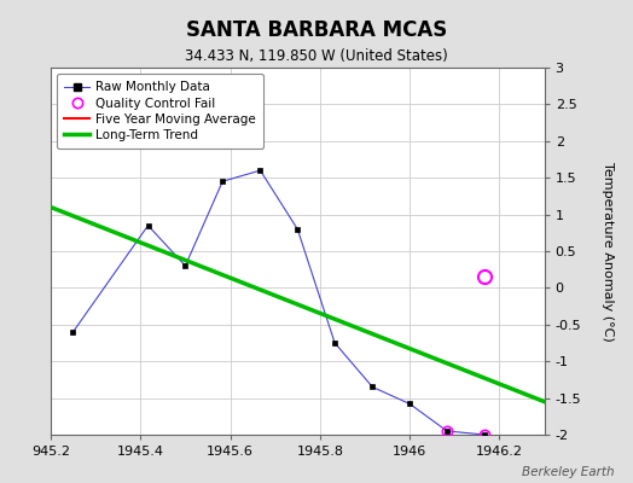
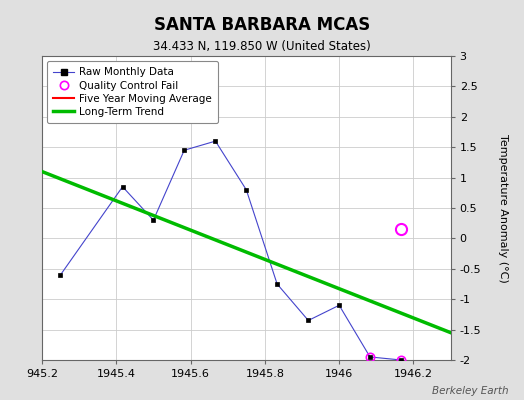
1946: -1.58 -> -1.10
